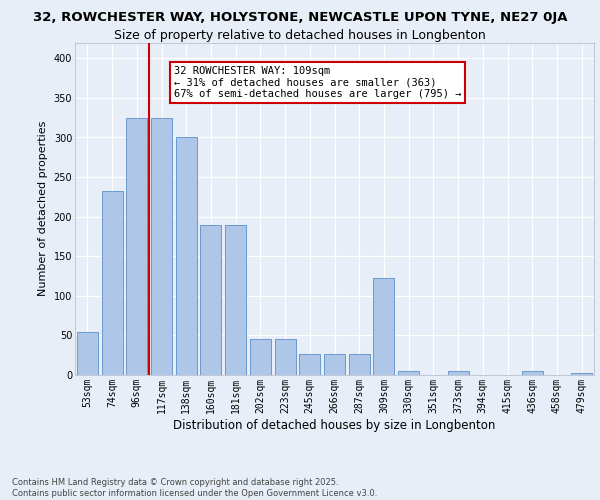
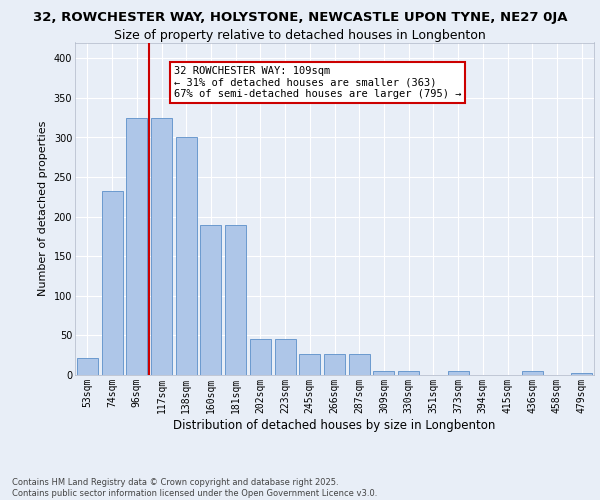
53sqm: 54 -> 21
309sqm: 122 -> 5
